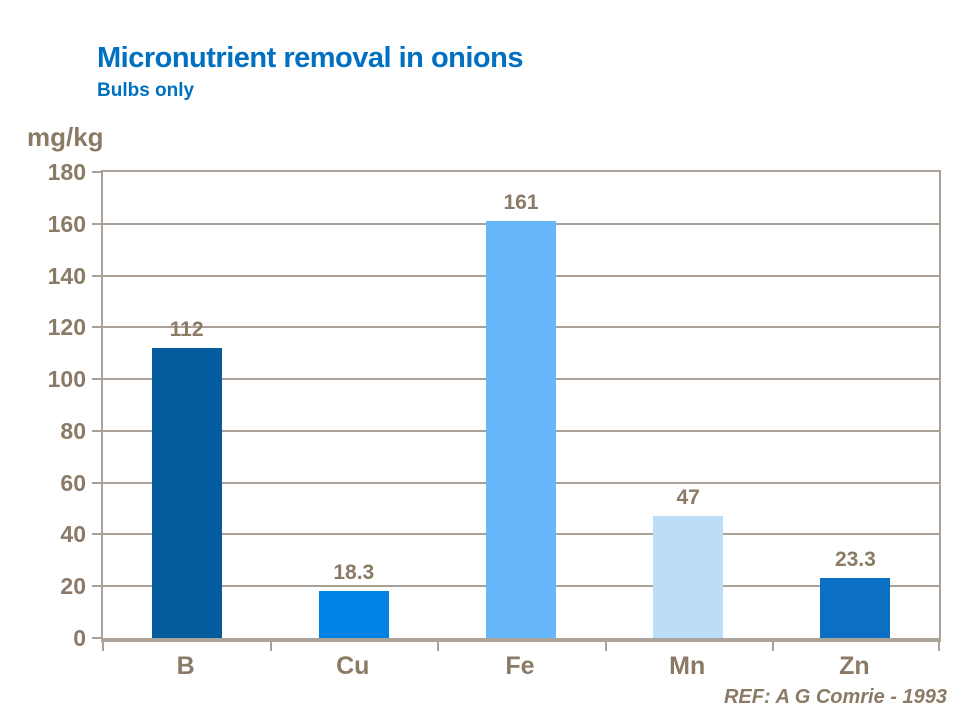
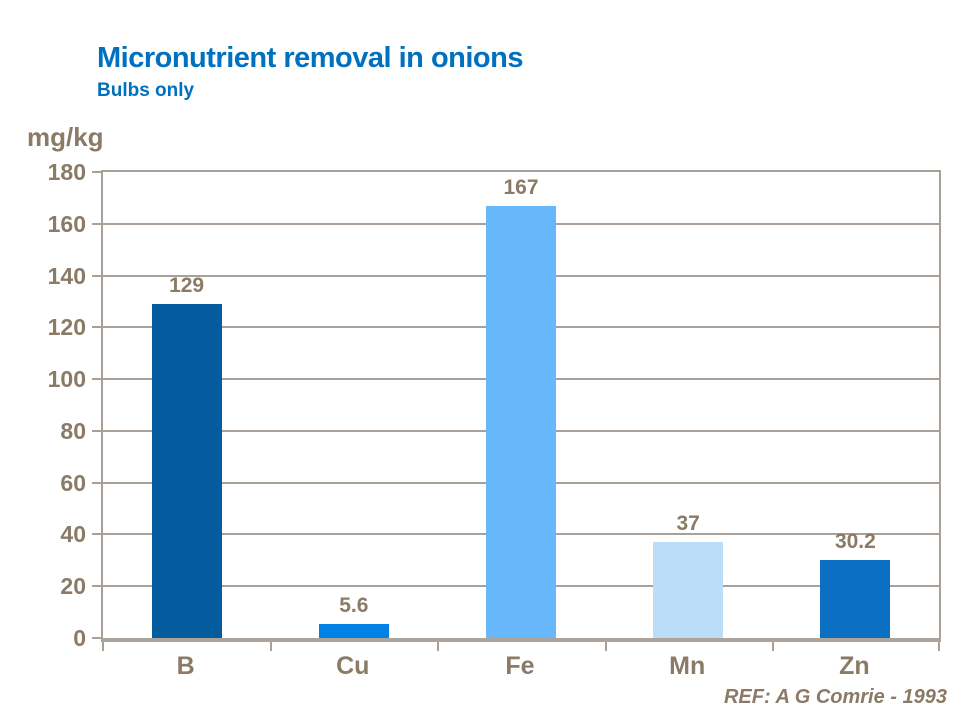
B: 112 -> 129
Cu: 18.3 -> 5.6
Fe: 161 -> 167
Mn: 47 -> 37
Zn: 23.3 -> 30.2
